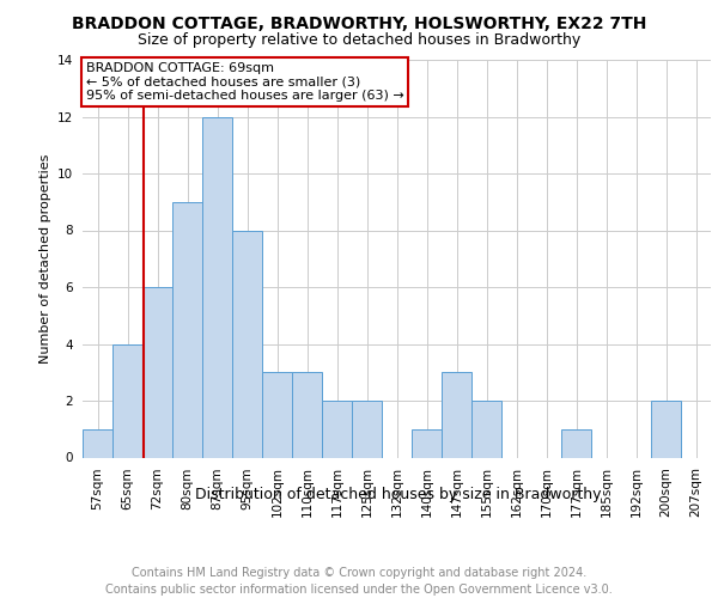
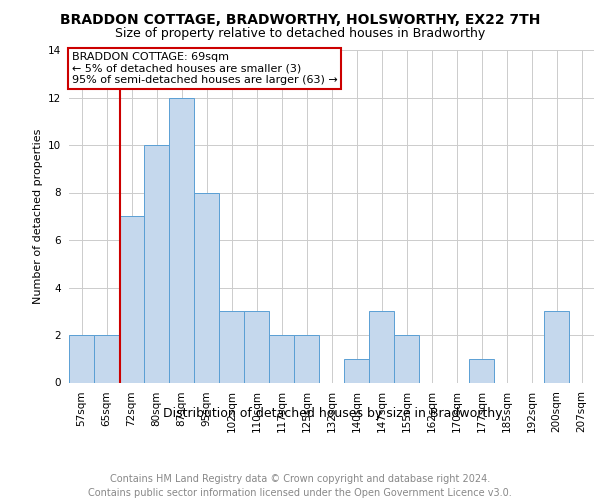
57sqm: 1 -> 2
65sqm: 4 -> 2
72sqm: 6 -> 7
80sqm: 9 -> 10
200sqm: 2 -> 3
